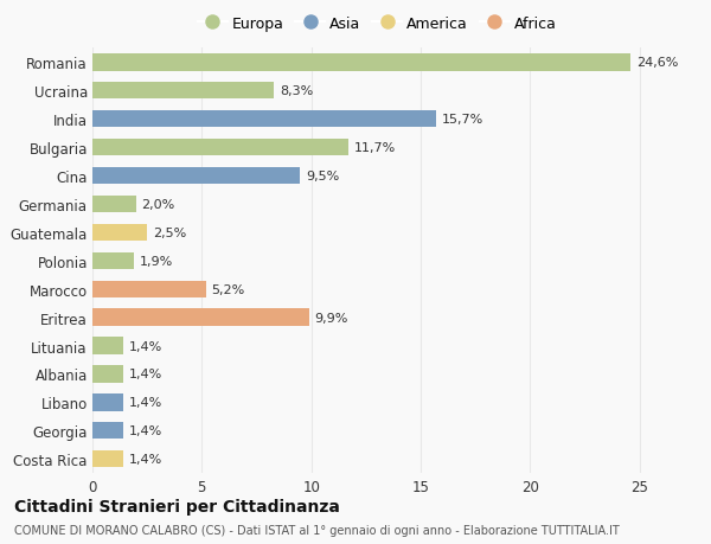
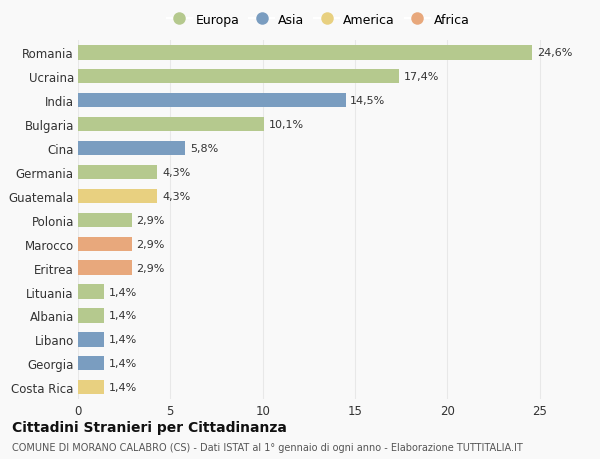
Ucraina: 8,3% -> 17,4%
India: 15,7% -> 14,5%
Bulgaria: 11,7% -> 10,1%
Cina: 9,5% -> 5,8%
Germania: 2,0% -> 4,3%
Guatemala: 2,5% -> 4,3%
Polonia: 1,9% -> 2,9%
Marocco: 5,2% -> 2,9%
Eritrea: 9,9% -> 2,9%
